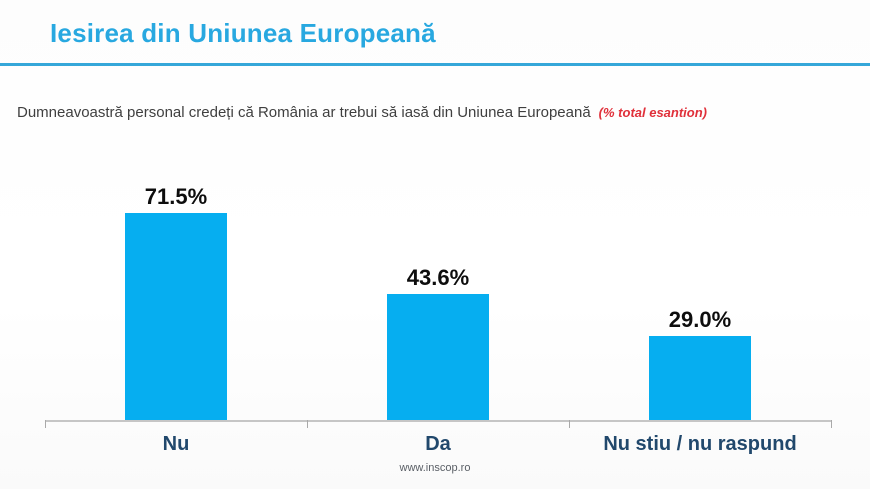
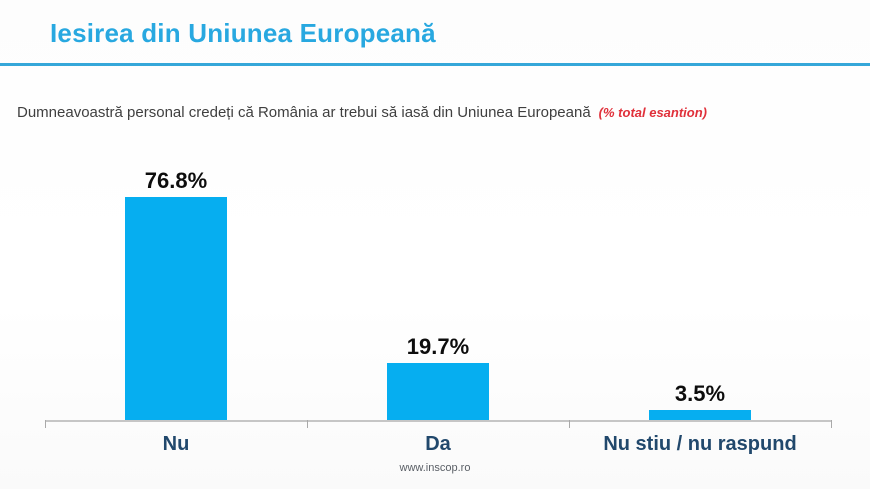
Nu: 71.5% -> 76.8%
Da: 43.6% -> 19.7%
Nu stiu / nu raspund: 29.0% -> 3.5%
